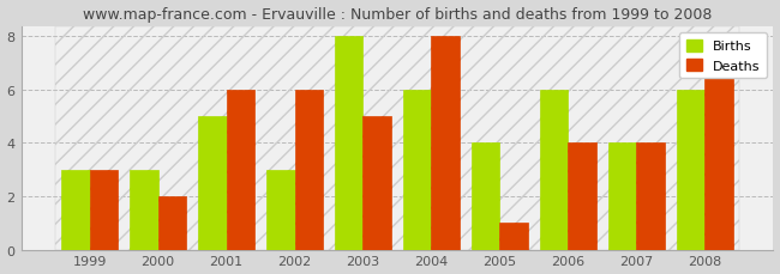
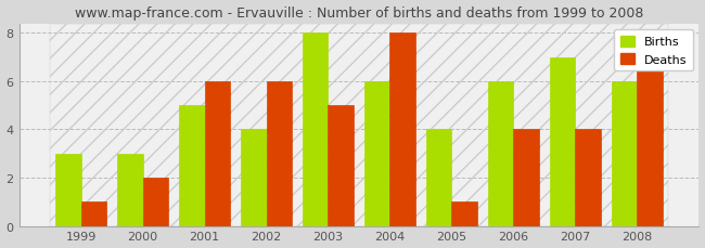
Deaths/1999: 3 -> 1
Births/2002: 3 -> 4
Births/2007: 4 -> 7
